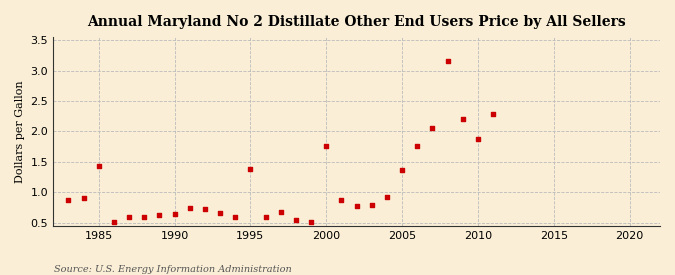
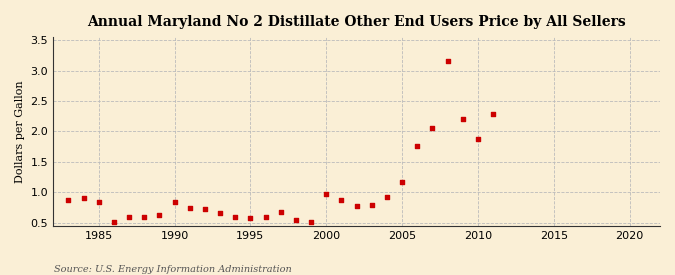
1985: 1.44 -> 0.84
1990: 0.64 -> 0.84
1995: 1.38 -> 0.58
2000: 1.76 -> 0.98
2005: 1.36 -> 1.17
